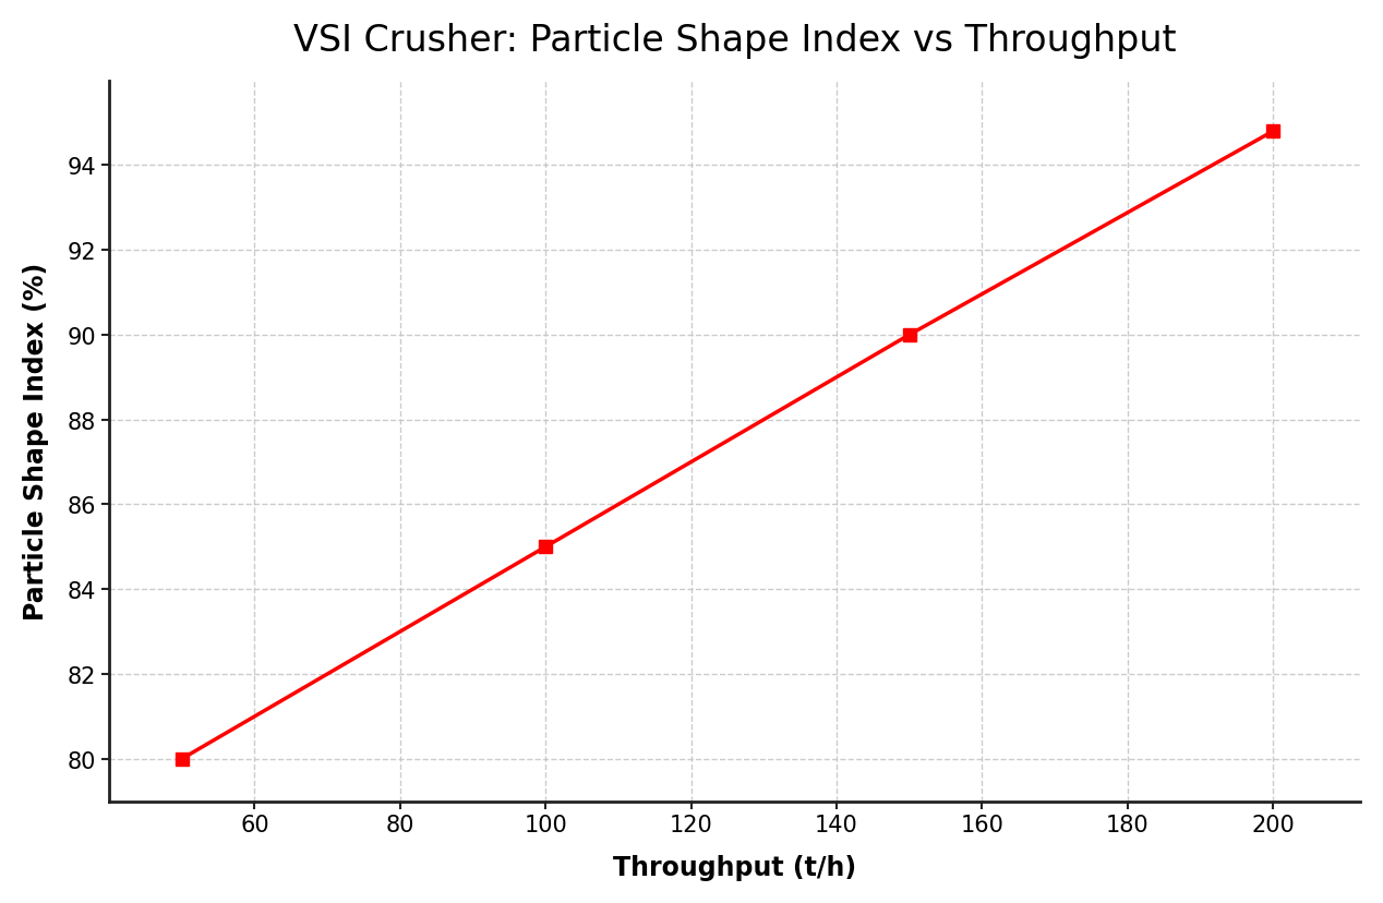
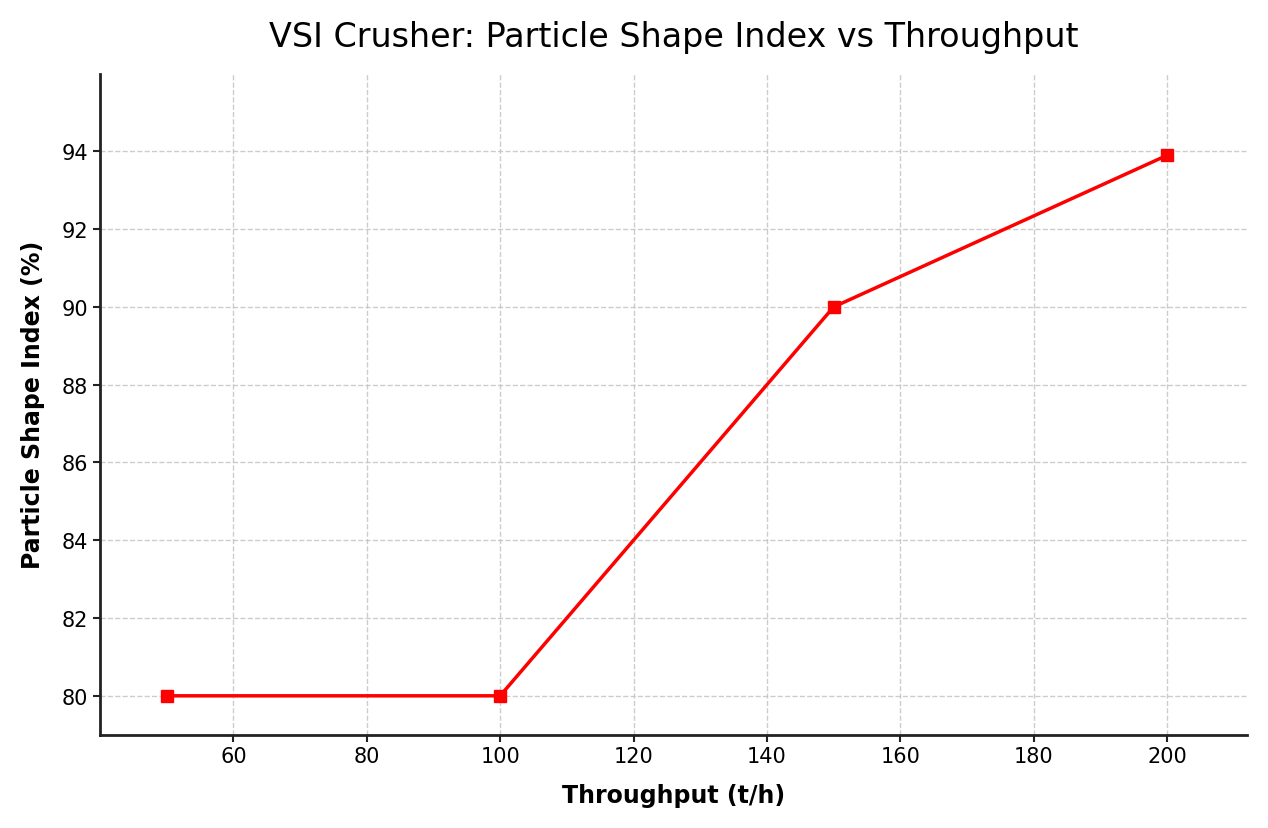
100: 85.0 -> 80.0
200: 94.8 -> 93.9
